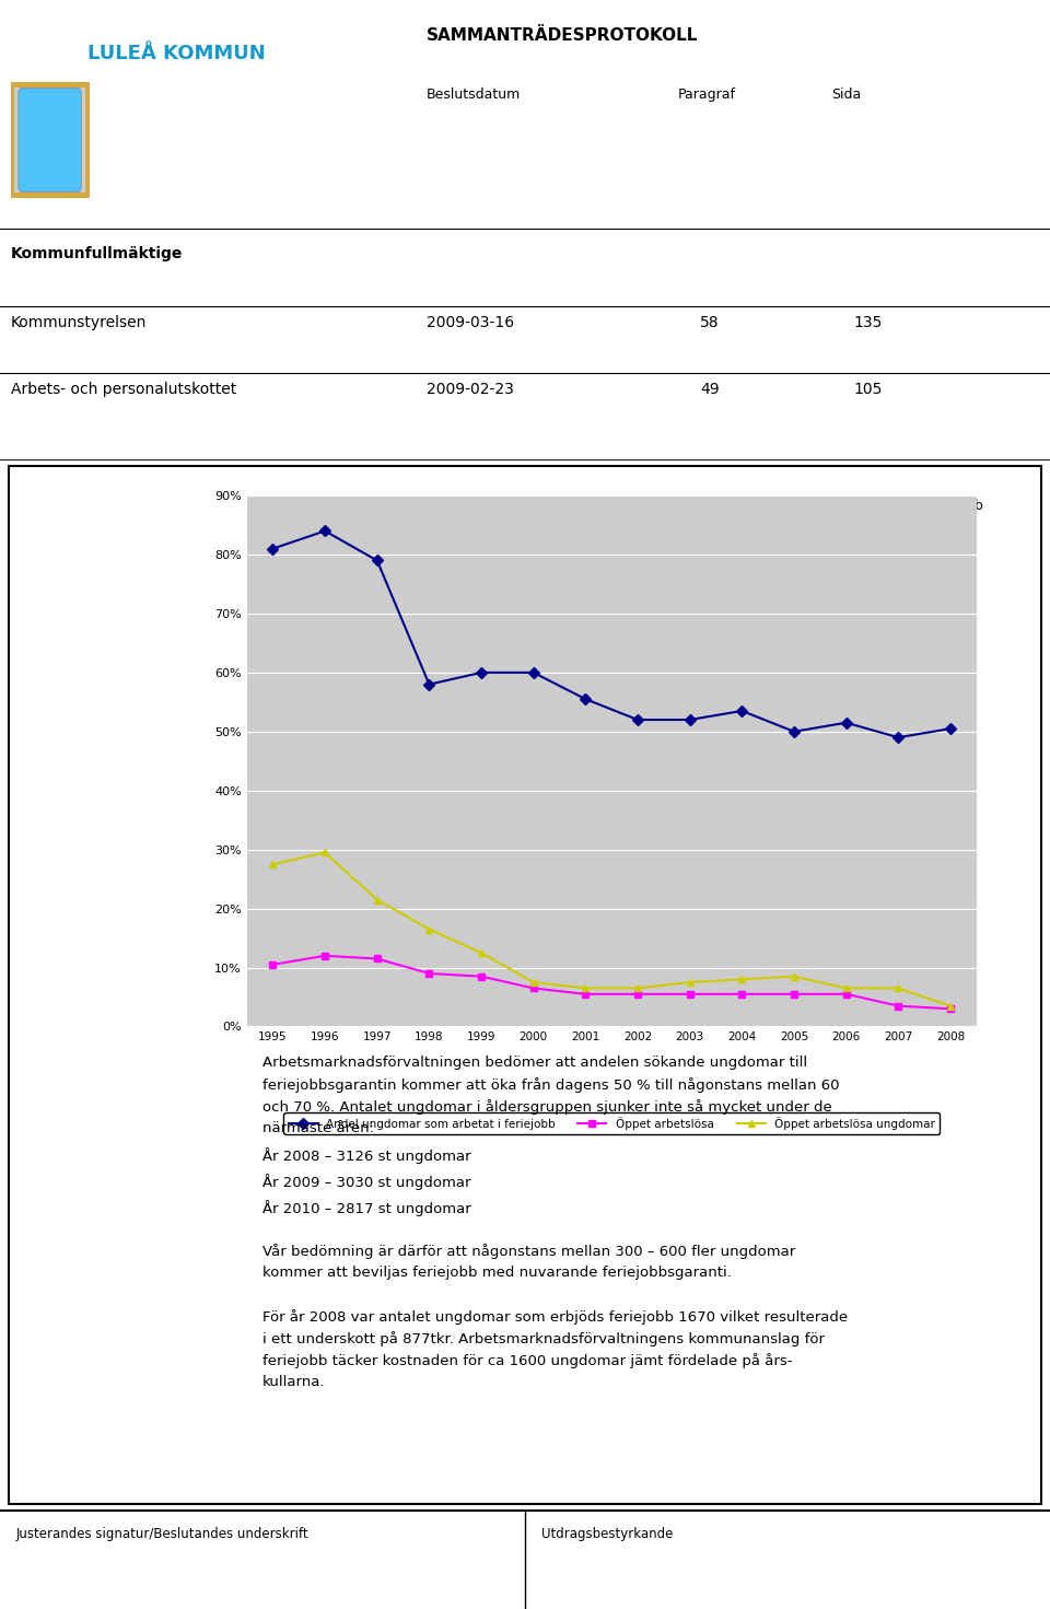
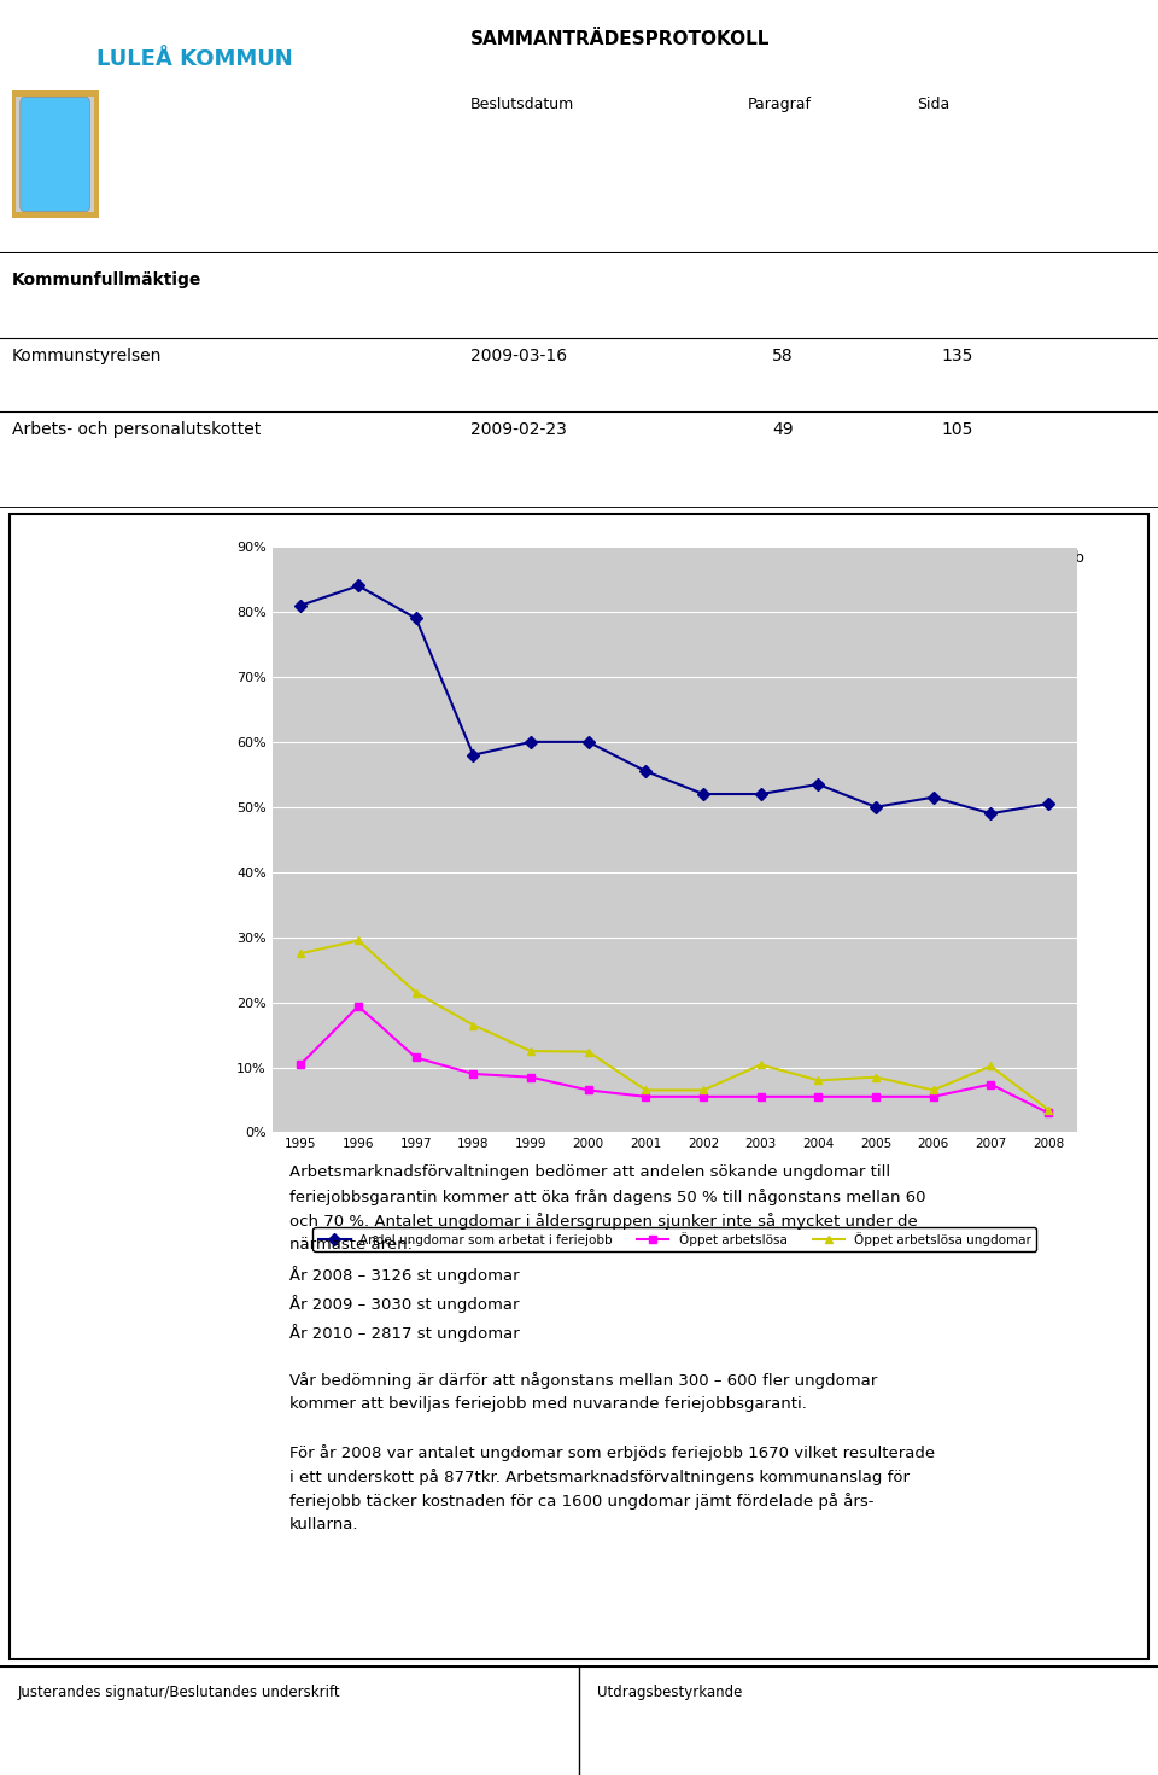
Öppet arbetslösa/1996: 12.0% -> 19.4%
Öppet arbetslösa ungdomar/2000: 7.5% -> 12.4%
Öppet arbetslösa ungdomar/2003: 7.5% -> 10.4%
Öppet arbetslösa/2007: 3.5% -> 7.4%
Öppet arbetslösa ungdomar/2007: 6.5% -> 10.2%
